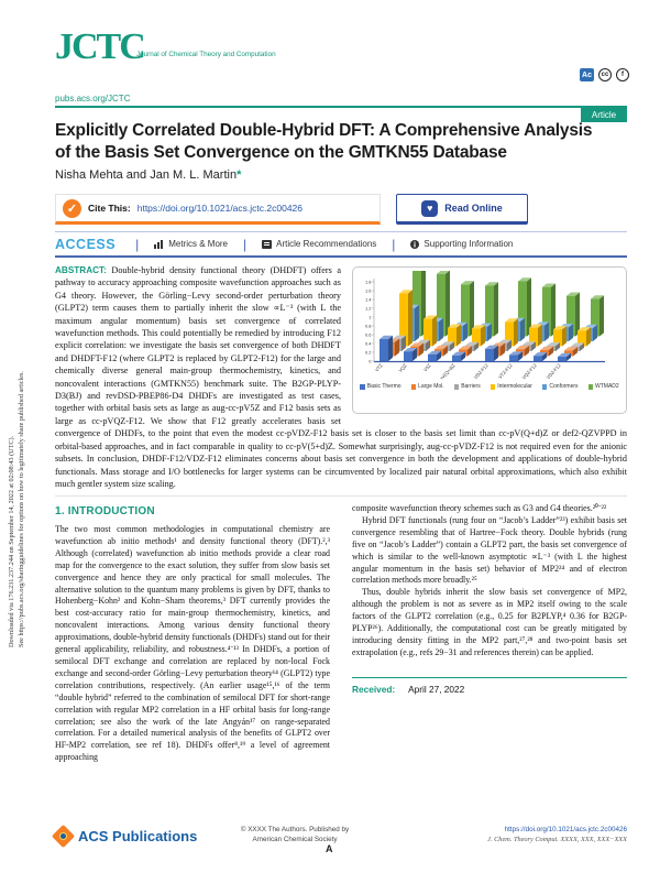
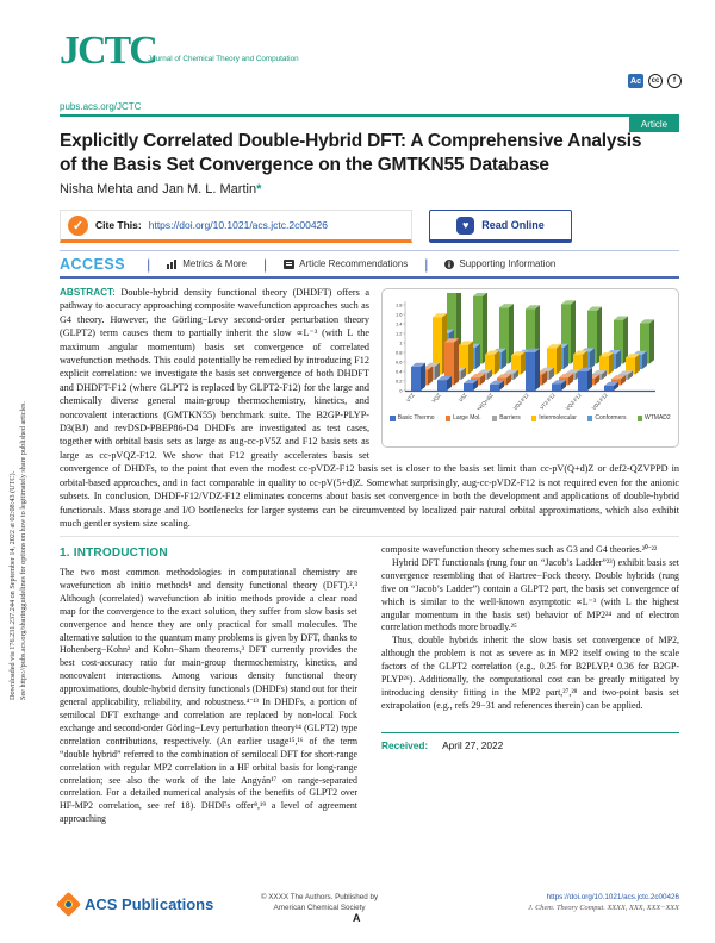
Large Mol./VQZ: 0.2 -> 0.9
Basic Thermo/VDZ-F12: 0.3 -> 0.8
Basic Thermo/VQZ-F12: 0.1 -> 0.4
